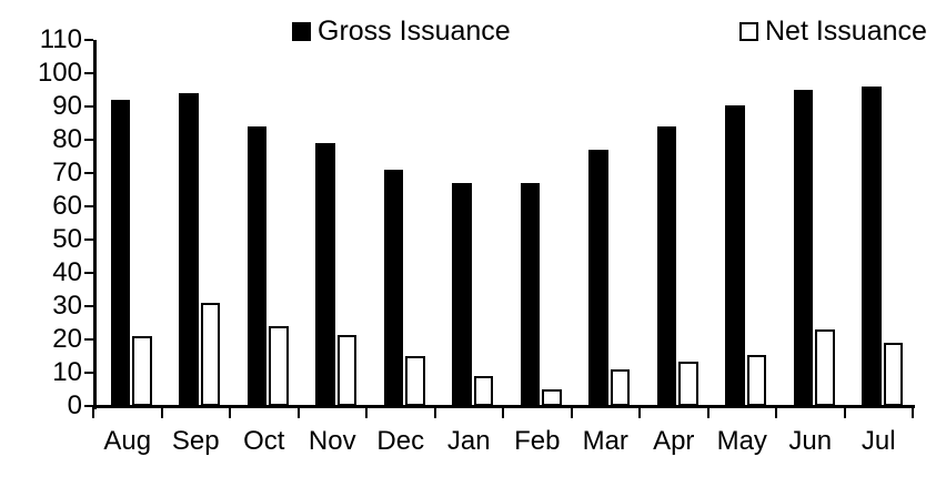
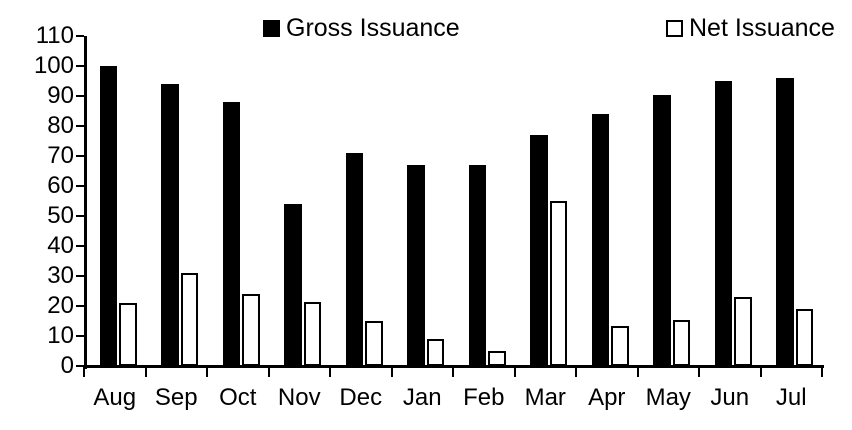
Gross Issuance/Aug: 92 -> 100
Gross Issuance/Oct: 84 -> 88
Gross Issuance/Nov: 79 -> 54
Net Issuance/Mar: 11 -> 55
